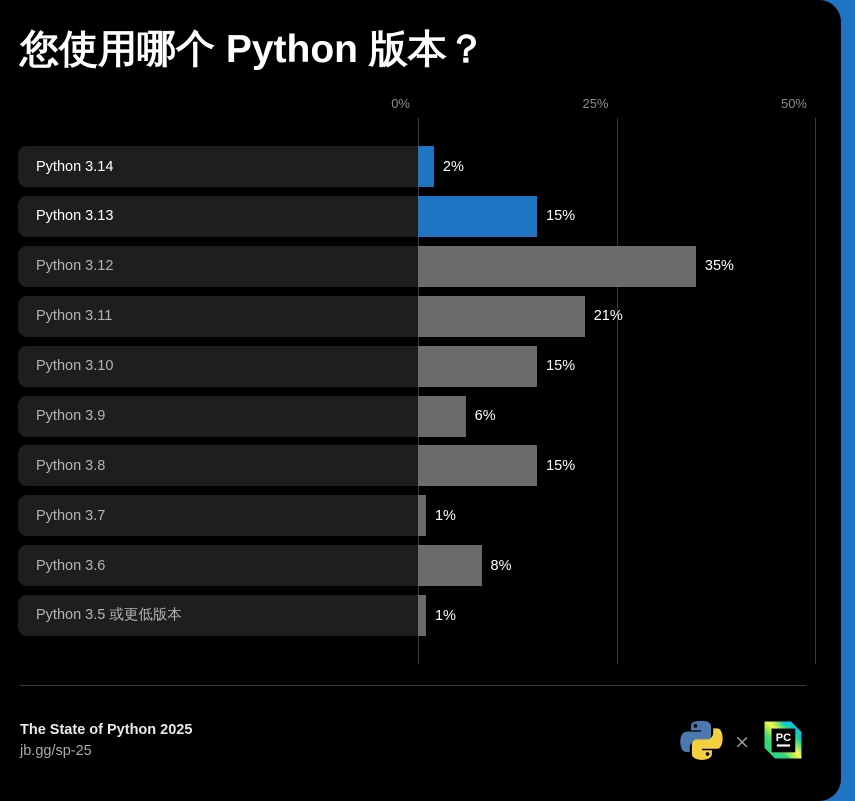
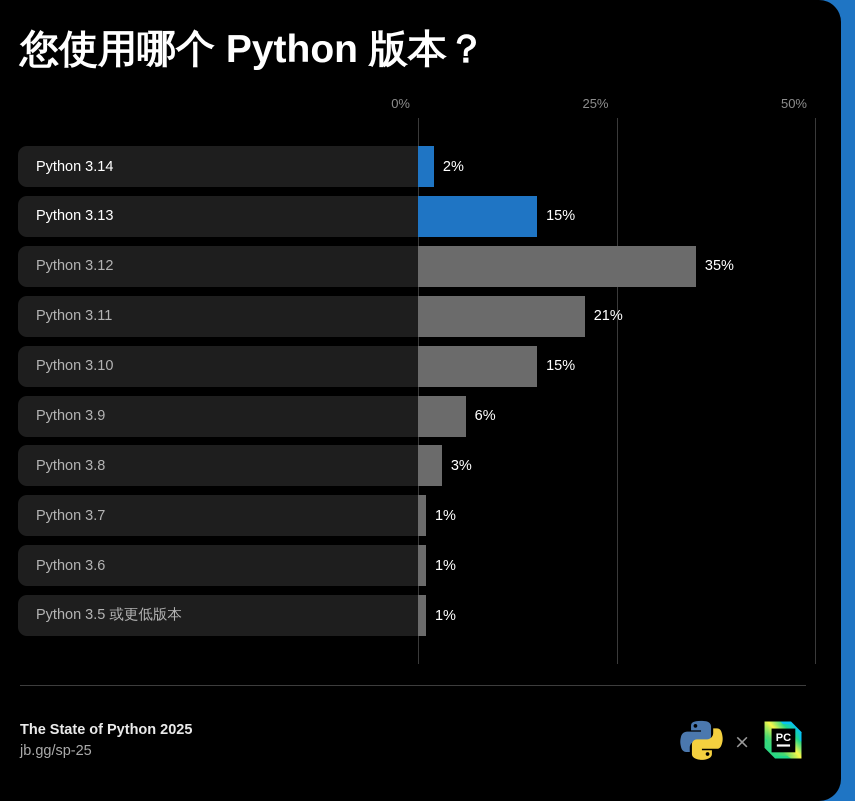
Python 3.8: 15% -> 3%
Python 3.6: 8% -> 1%
